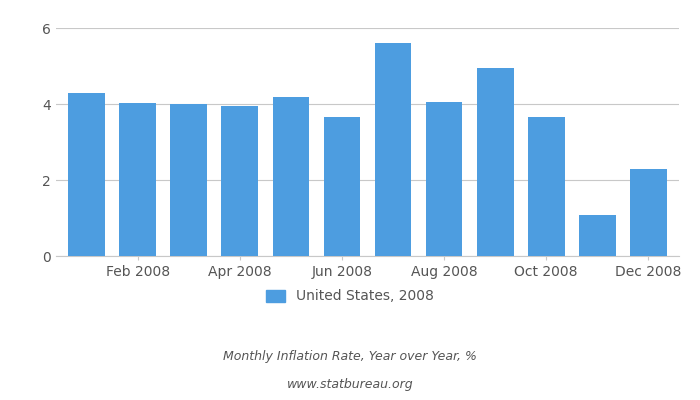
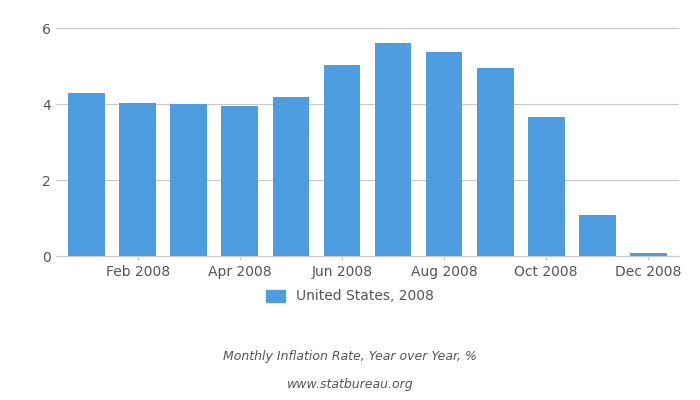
Jun 2008: 3.65 -> 5.02
Aug 2008: 4.05 -> 5.37
Dec 2008: 2.30 -> 0.09
